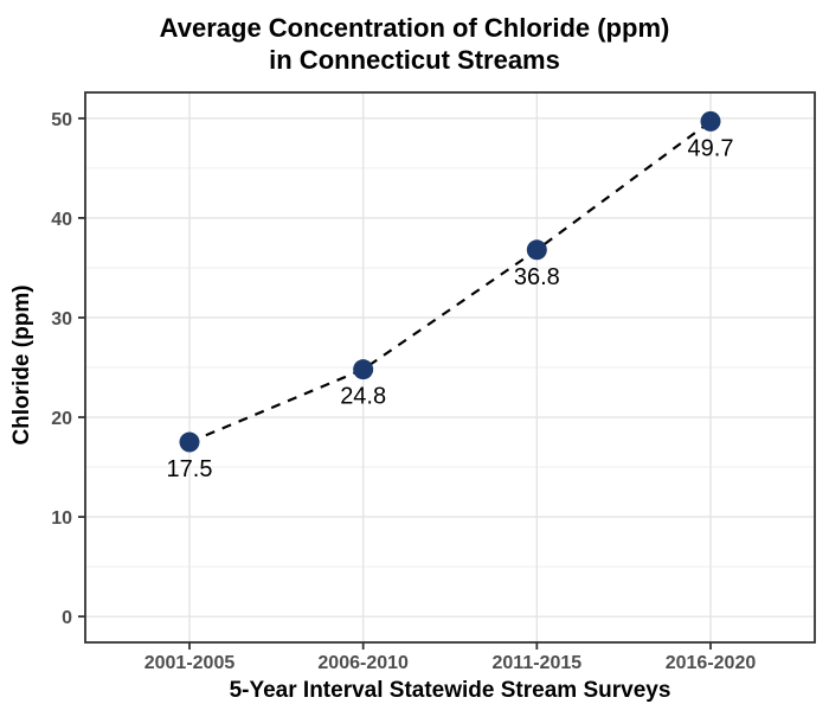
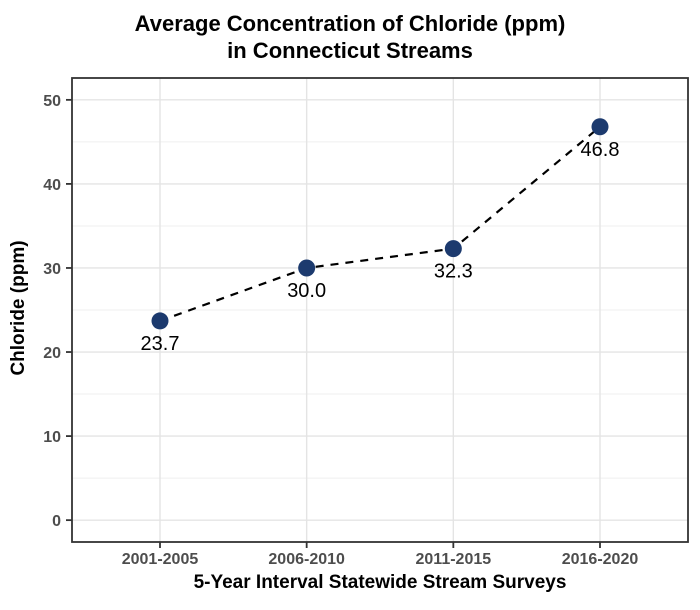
2001-2005: 17.5 -> 23.7
2006-2010: 24.8 -> 30.0
2011-2015: 36.8 -> 32.3
2016-2020: 49.7 -> 46.8
